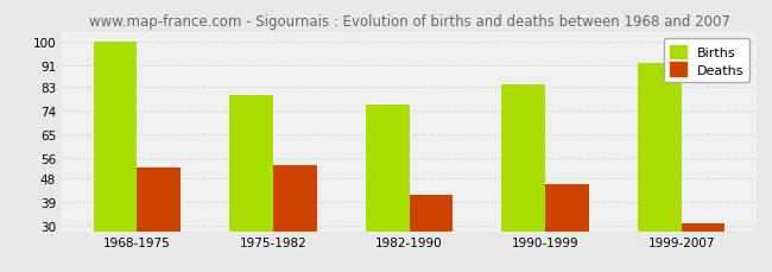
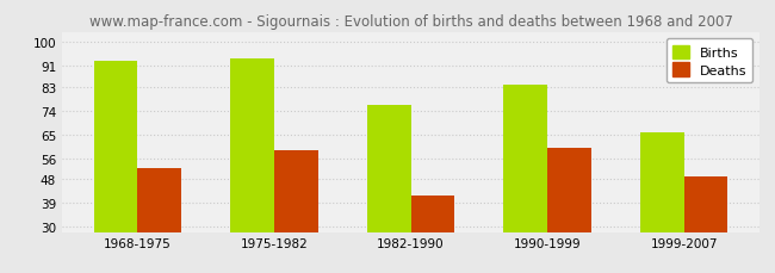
Births/1968-1975: 100 -> 93
Births/1975-1982: 80 -> 94
Deaths/1975-1982: 53 -> 59
Deaths/1990-1999: 46 -> 60
Births/1999-2007: 92 -> 66
Deaths/1999-2007: 31 -> 49
